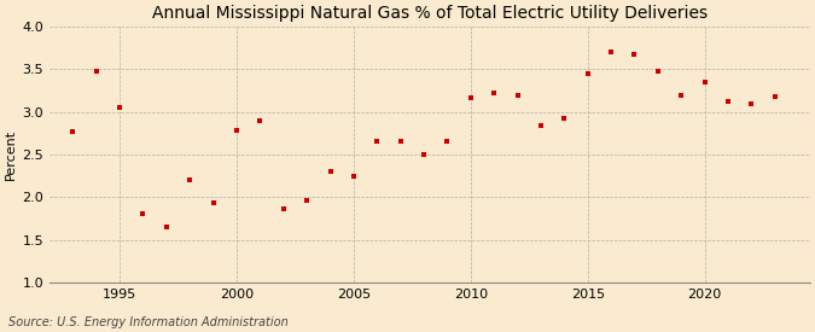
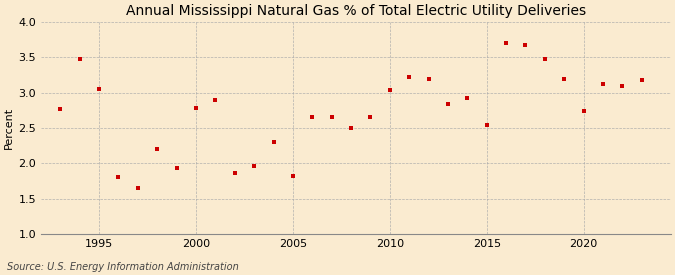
2005: 2.25 -> 1.82
2010: 3.17 -> 3.04
2015: 3.45 -> 2.54
2020: 3.35 -> 2.74
